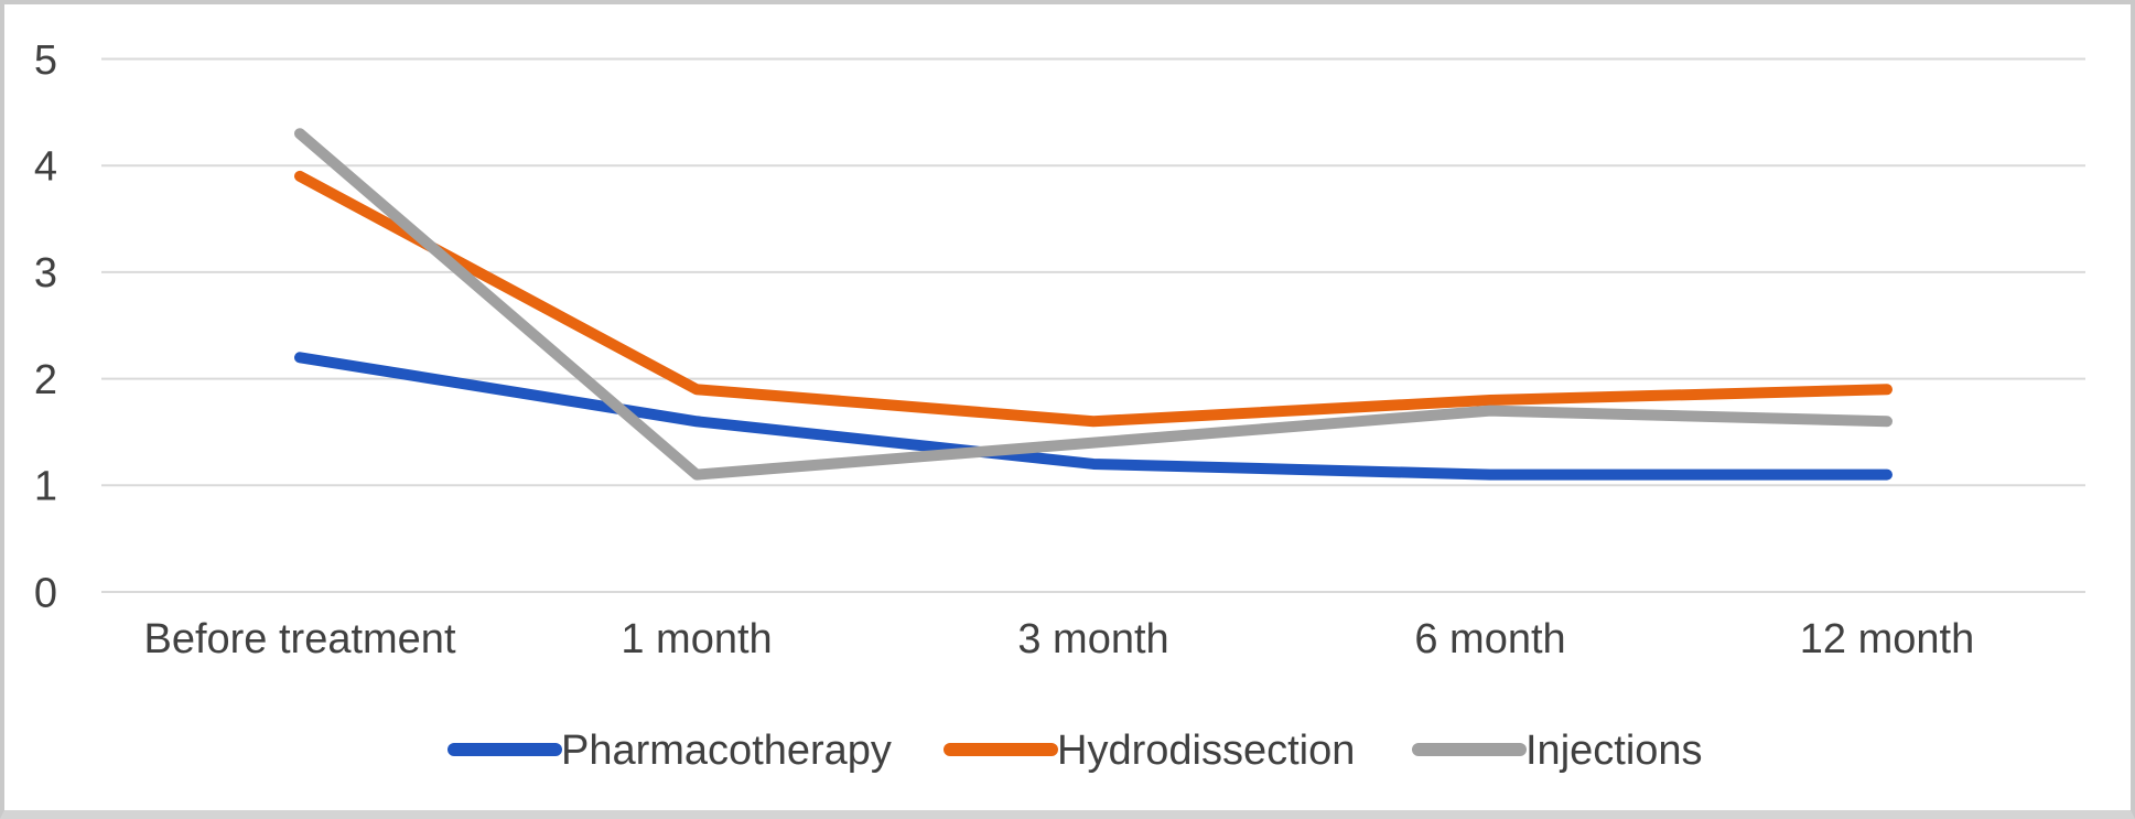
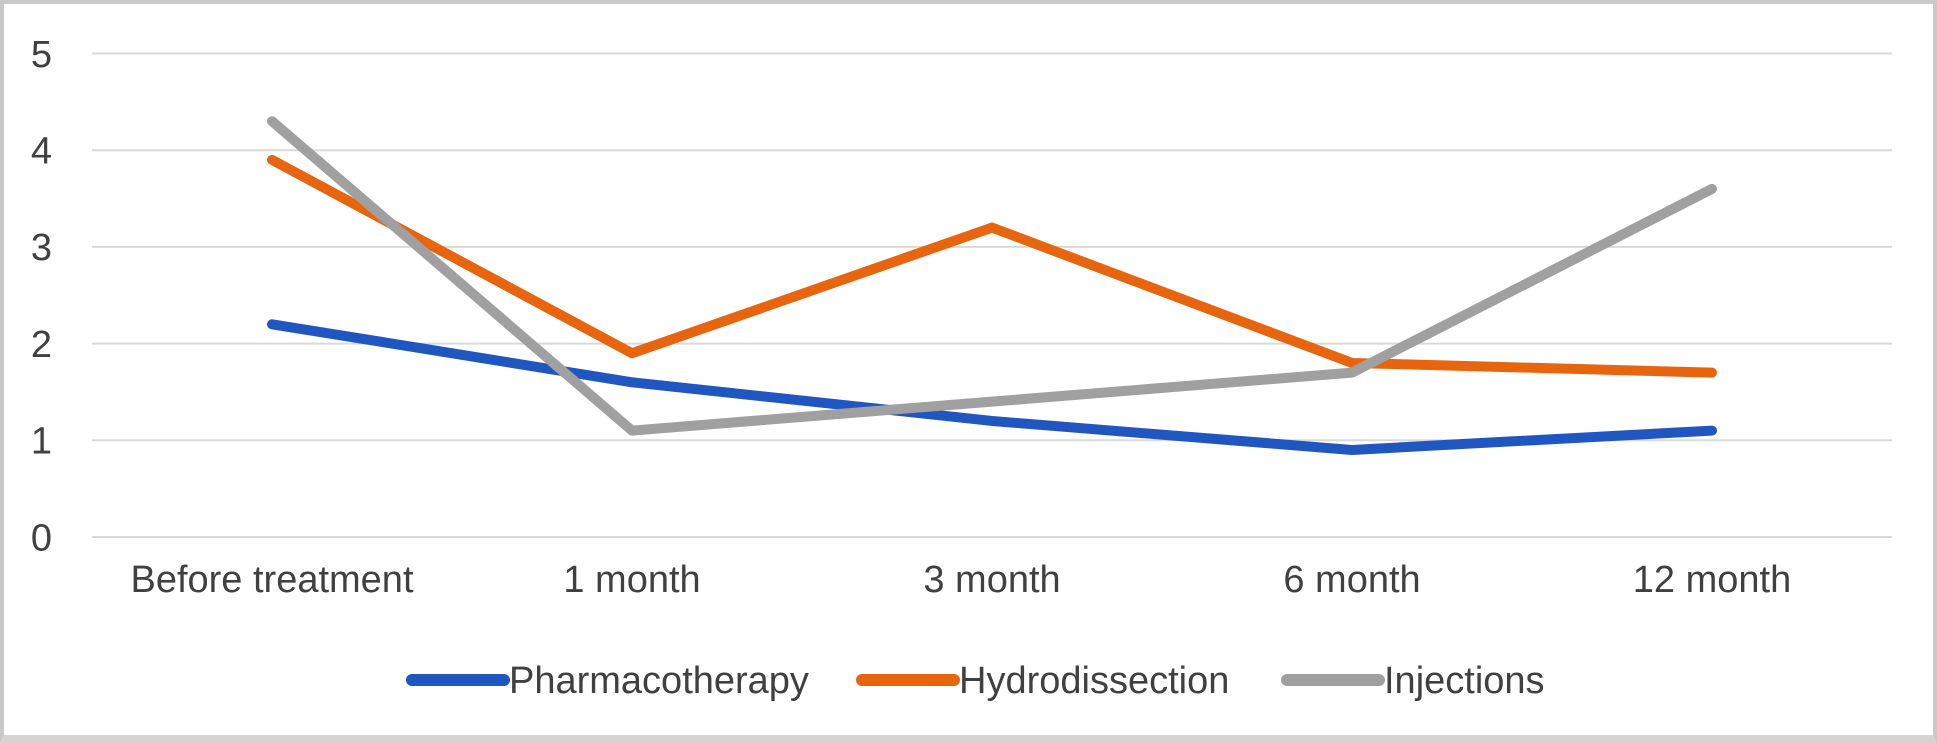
Hydrodissection/3 month: 1.6 -> 3.2
Pharmacotherapy/6 month: 1.1 -> 0.9
Hydrodissection/12 month: 1.9 -> 1.7
Injections/12 month: 1.6 -> 3.6
